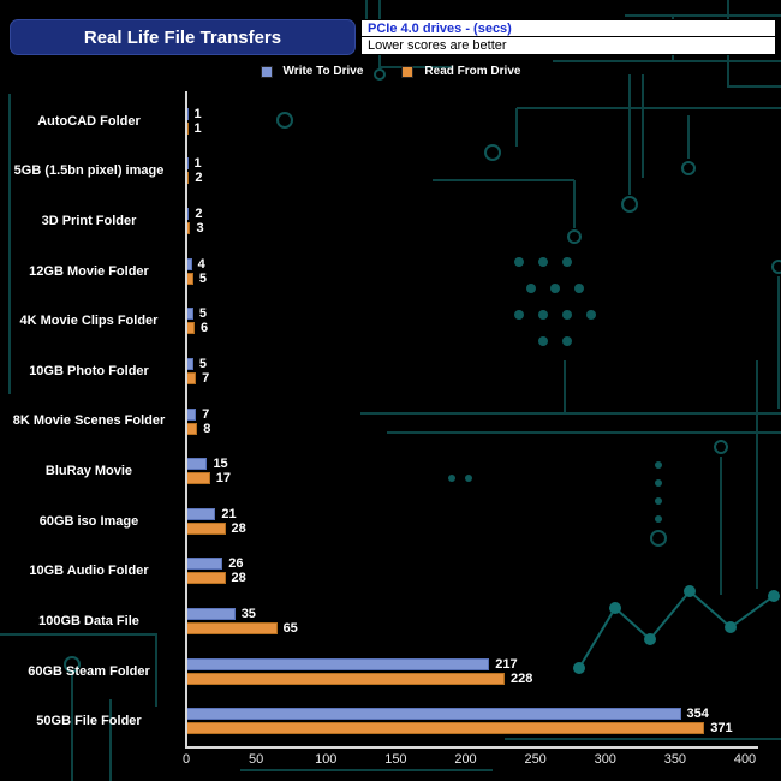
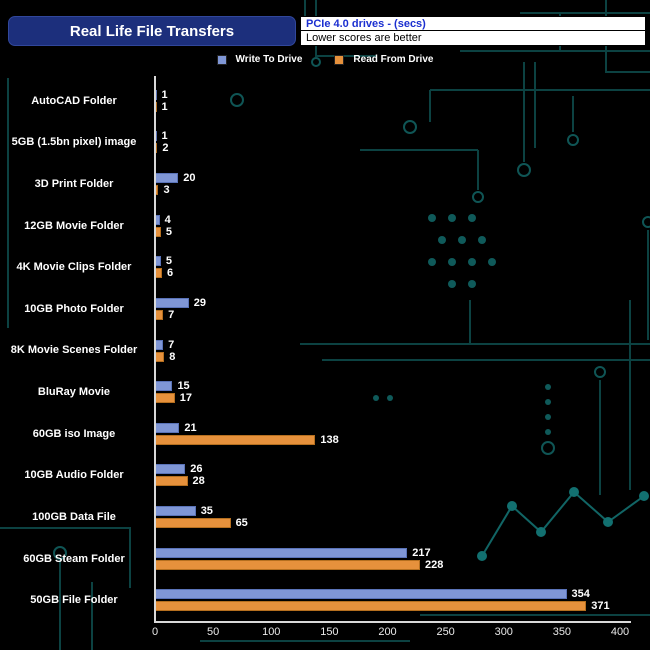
Write To Drive/3D Print Folder: 2 -> 20
Write To Drive/10GB Photo Folder: 5 -> 29
Read From Drive/60GB iso Image: 28 -> 138
